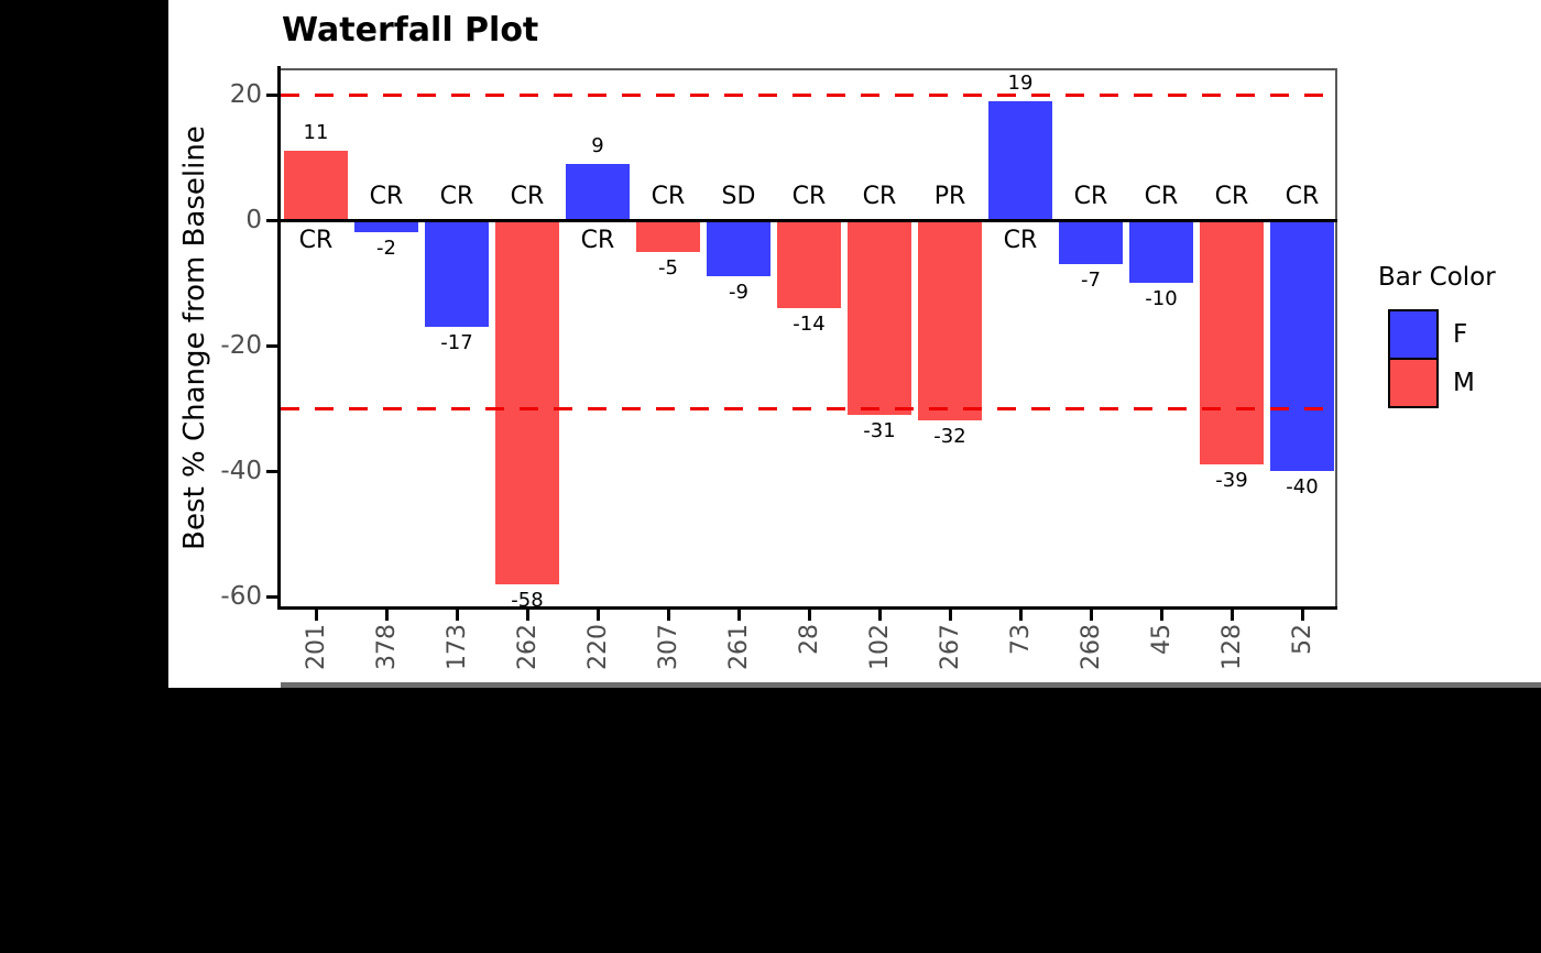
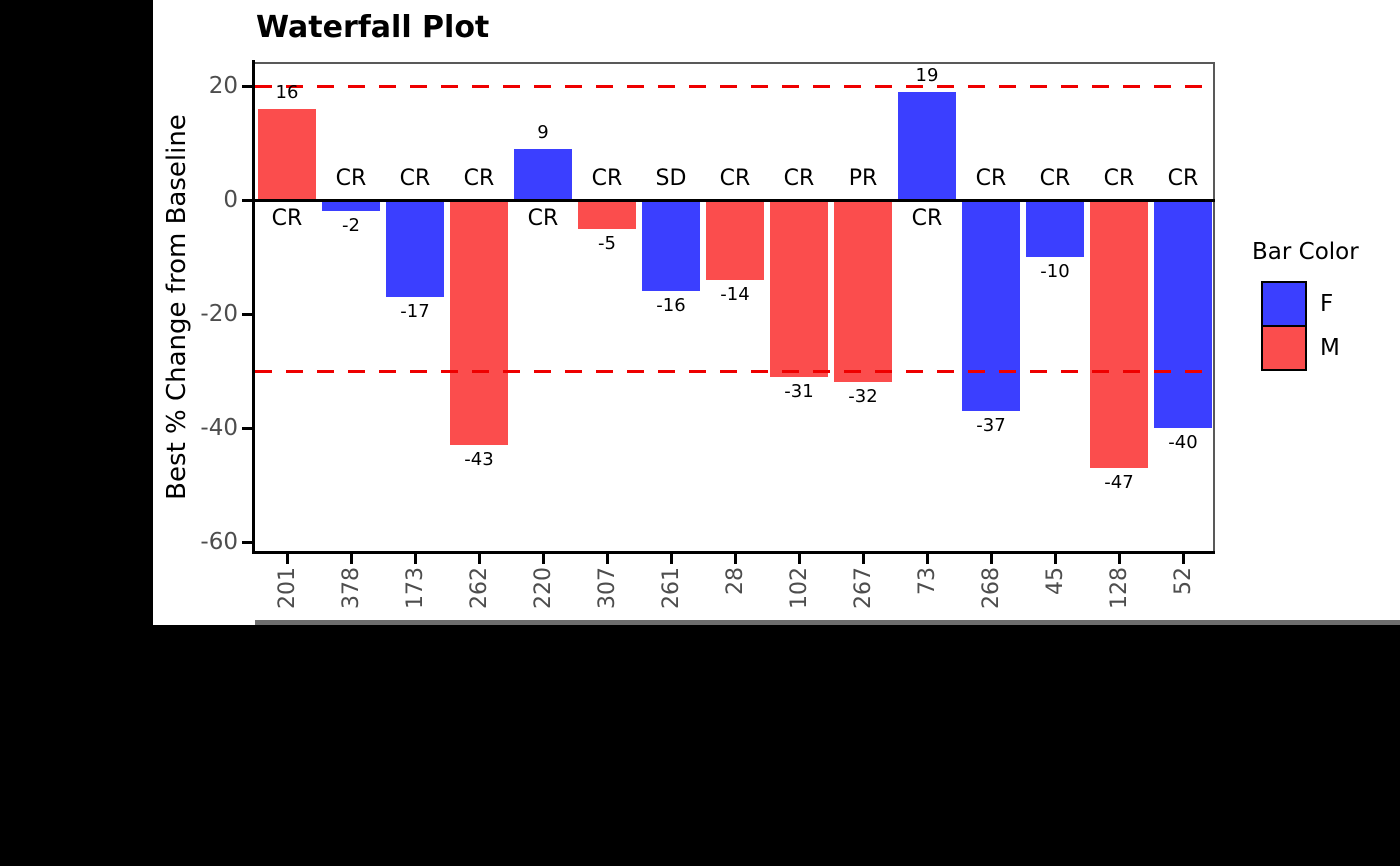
201: 11 -> 16
262: -58 -> -43
261: -9 -> -16
268: -7 -> -37
128: -39 -> -47
